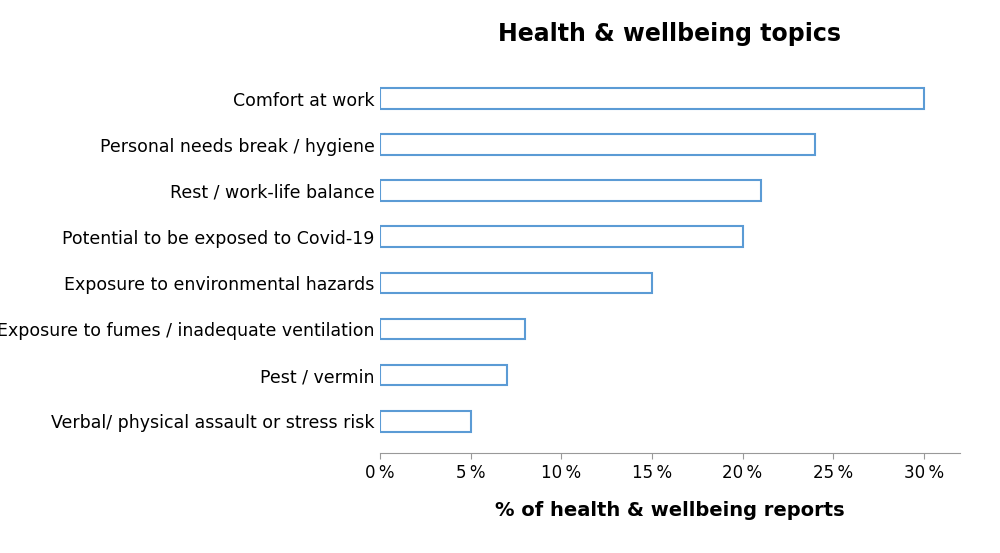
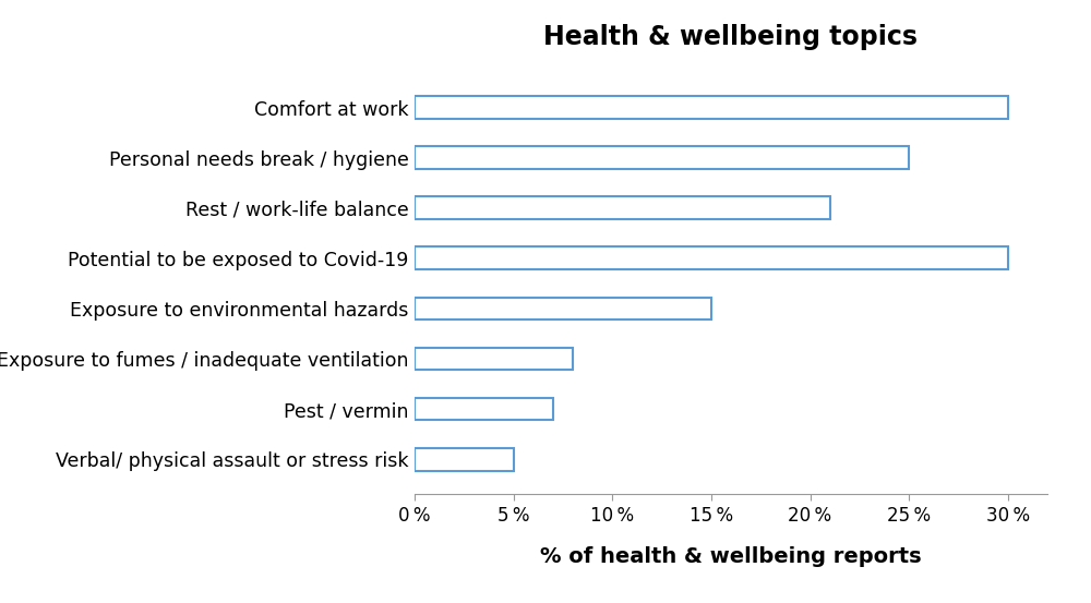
Personal needs break / hygiene: 24 % -> 25 %
Potential to be exposed to Covid-19: 20 % -> 30 %
